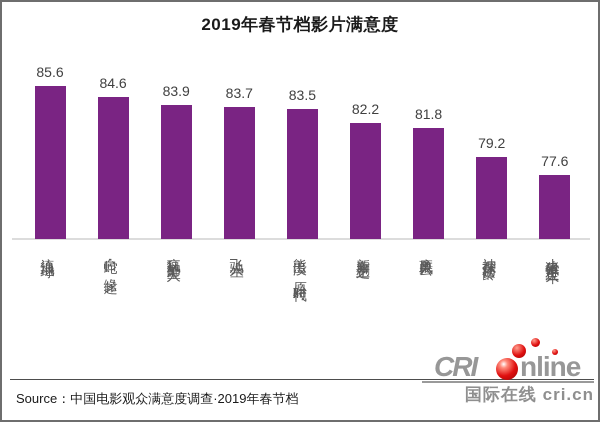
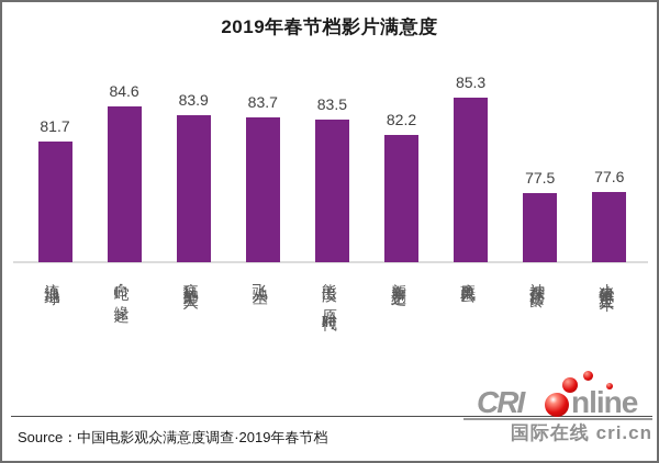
流浪地球: 85.6 -> 81.7
廉政风云: 81.8 -> 85.3
神探蒲松龄: 79.2 -> 77.5
